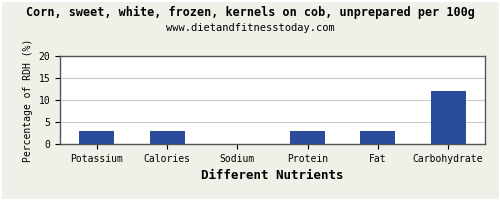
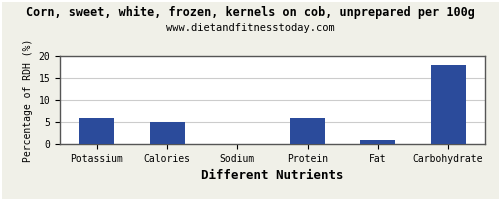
Potassium: 3 -> 6
Calories: 3 -> 5
Protein: 3 -> 6
Fat: 3 -> 1
Carbohydrate: 12 -> 18
